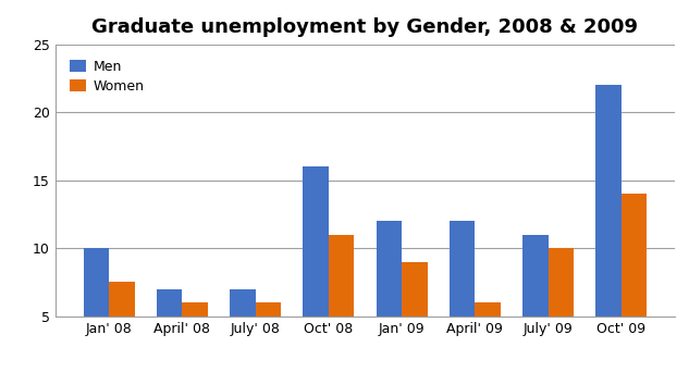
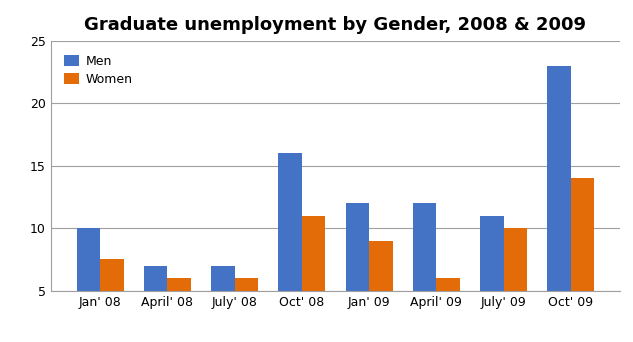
Men/Oct' 09: 22 -> 23
